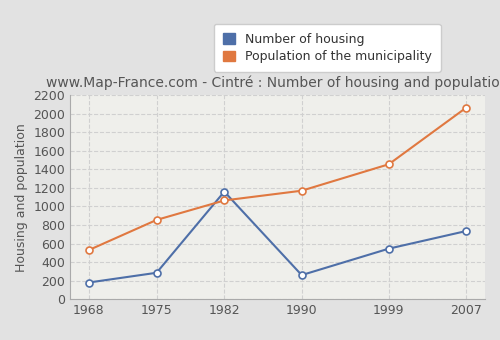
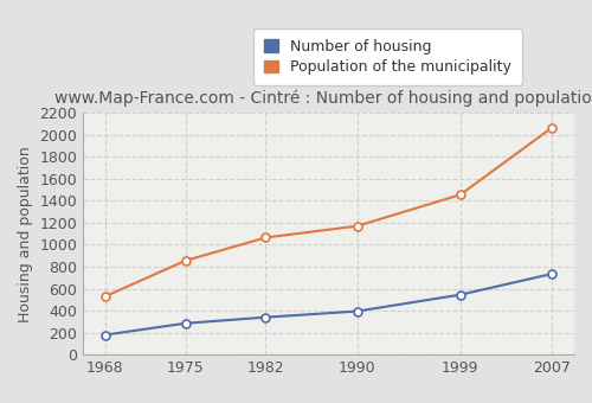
Number of housing/1982: 1160 -> 340
Number of housing/1990: 260 -> 400
